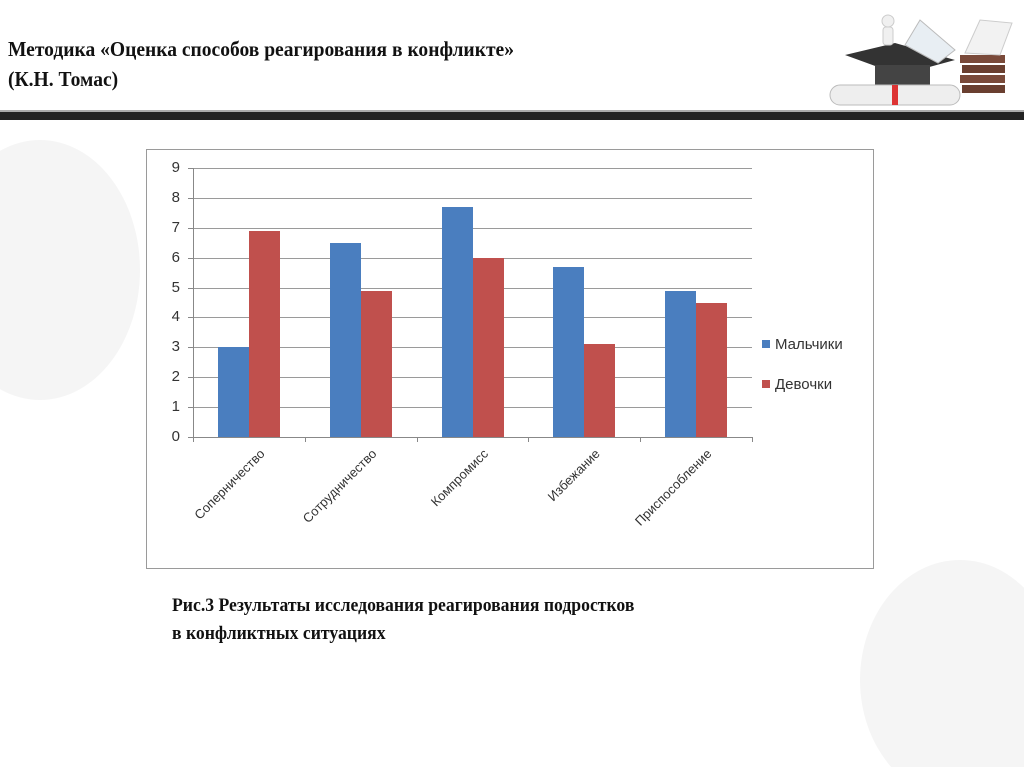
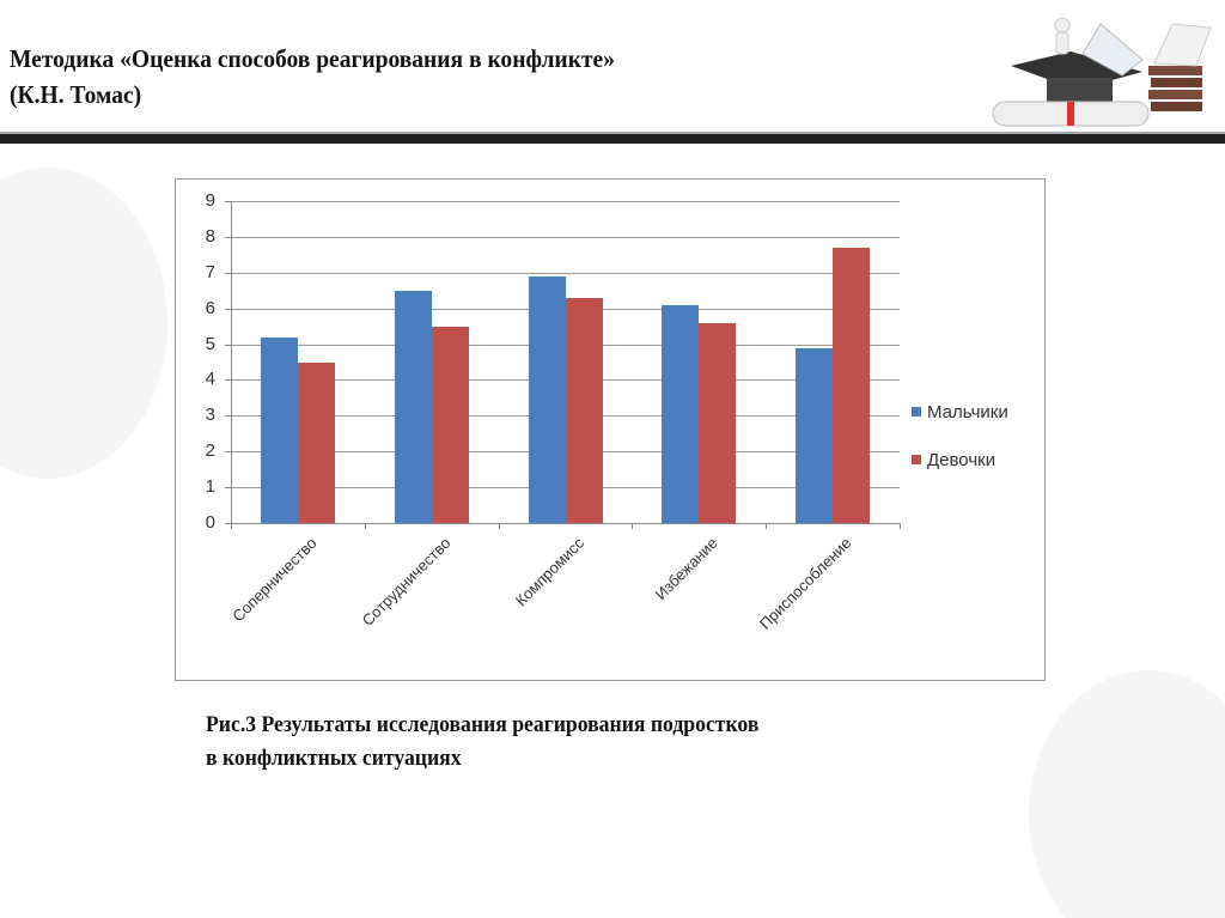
Мальчики/Соперничество: 3.0 -> 5.2
Девочки/Соперничество: 6.9 -> 4.5
Девочки/Сотрудничество: 4.9 -> 5.5
Мальчики/Компромисс: 7.7 -> 6.9
Девочки/Компромисс: 6.0 -> 6.3
Мальчики/Избежание: 5.7 -> 6.1
Девочки/Избежание: 3.1 -> 5.6
Девочки/Приспособление: 4.5 -> 7.7
